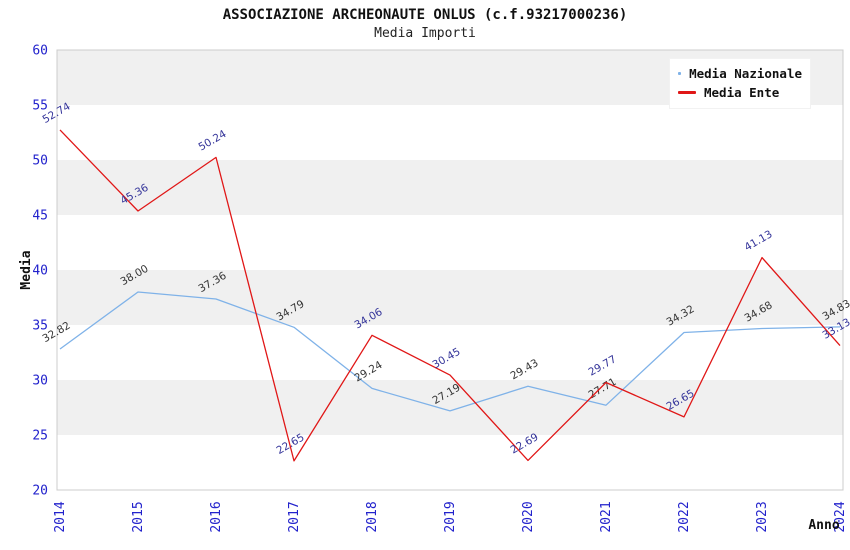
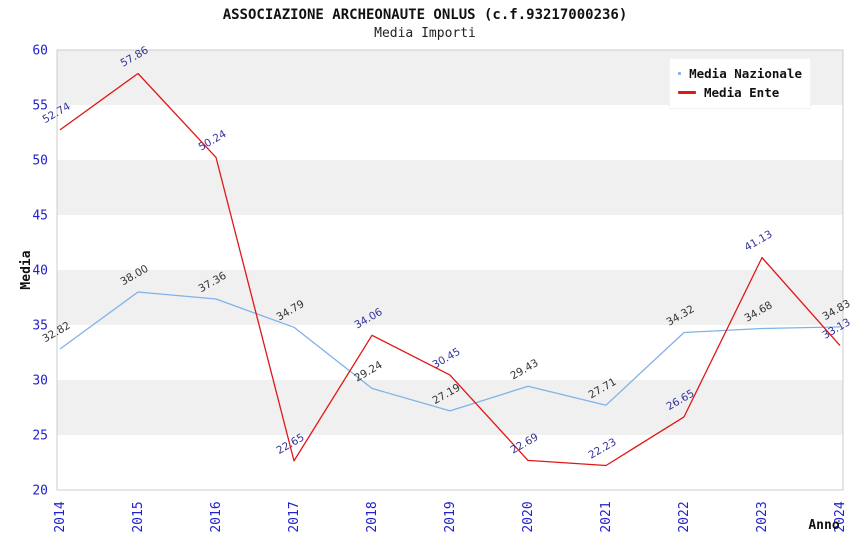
Media Ente/2015: 45.36 -> 57.86
Media Ente/2021: 29.77 -> 22.23
